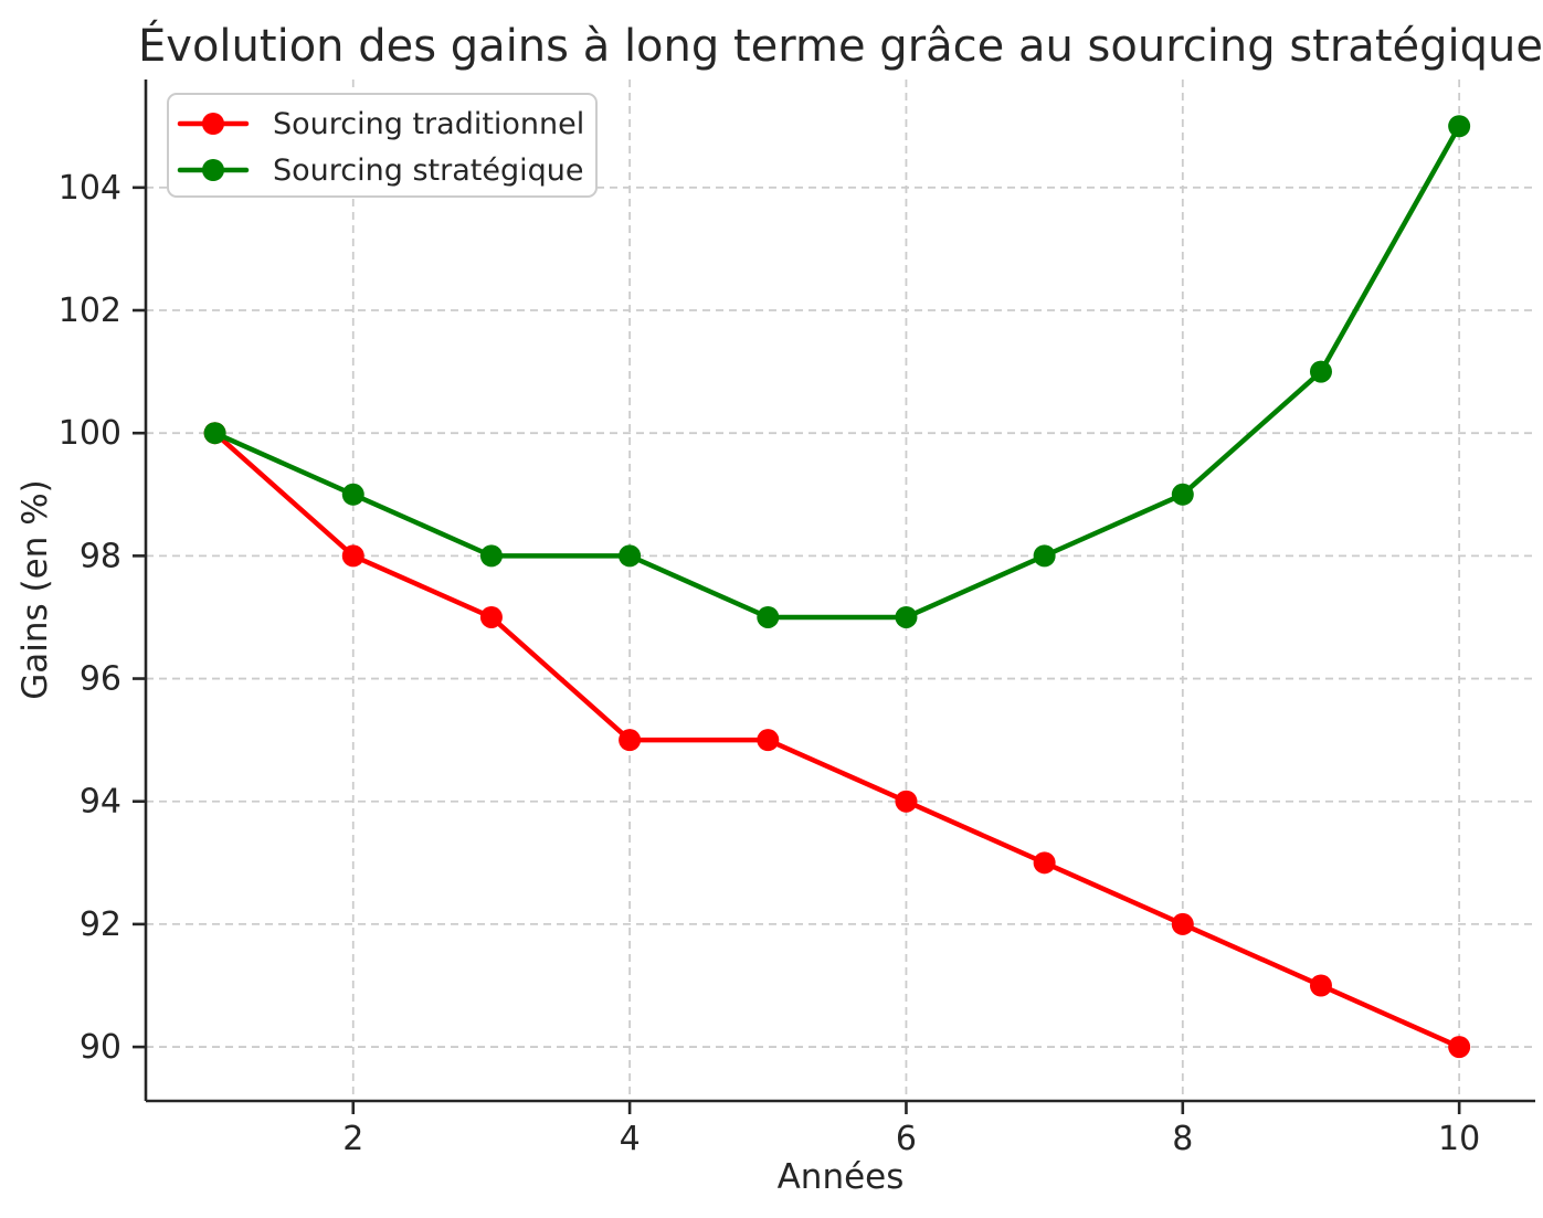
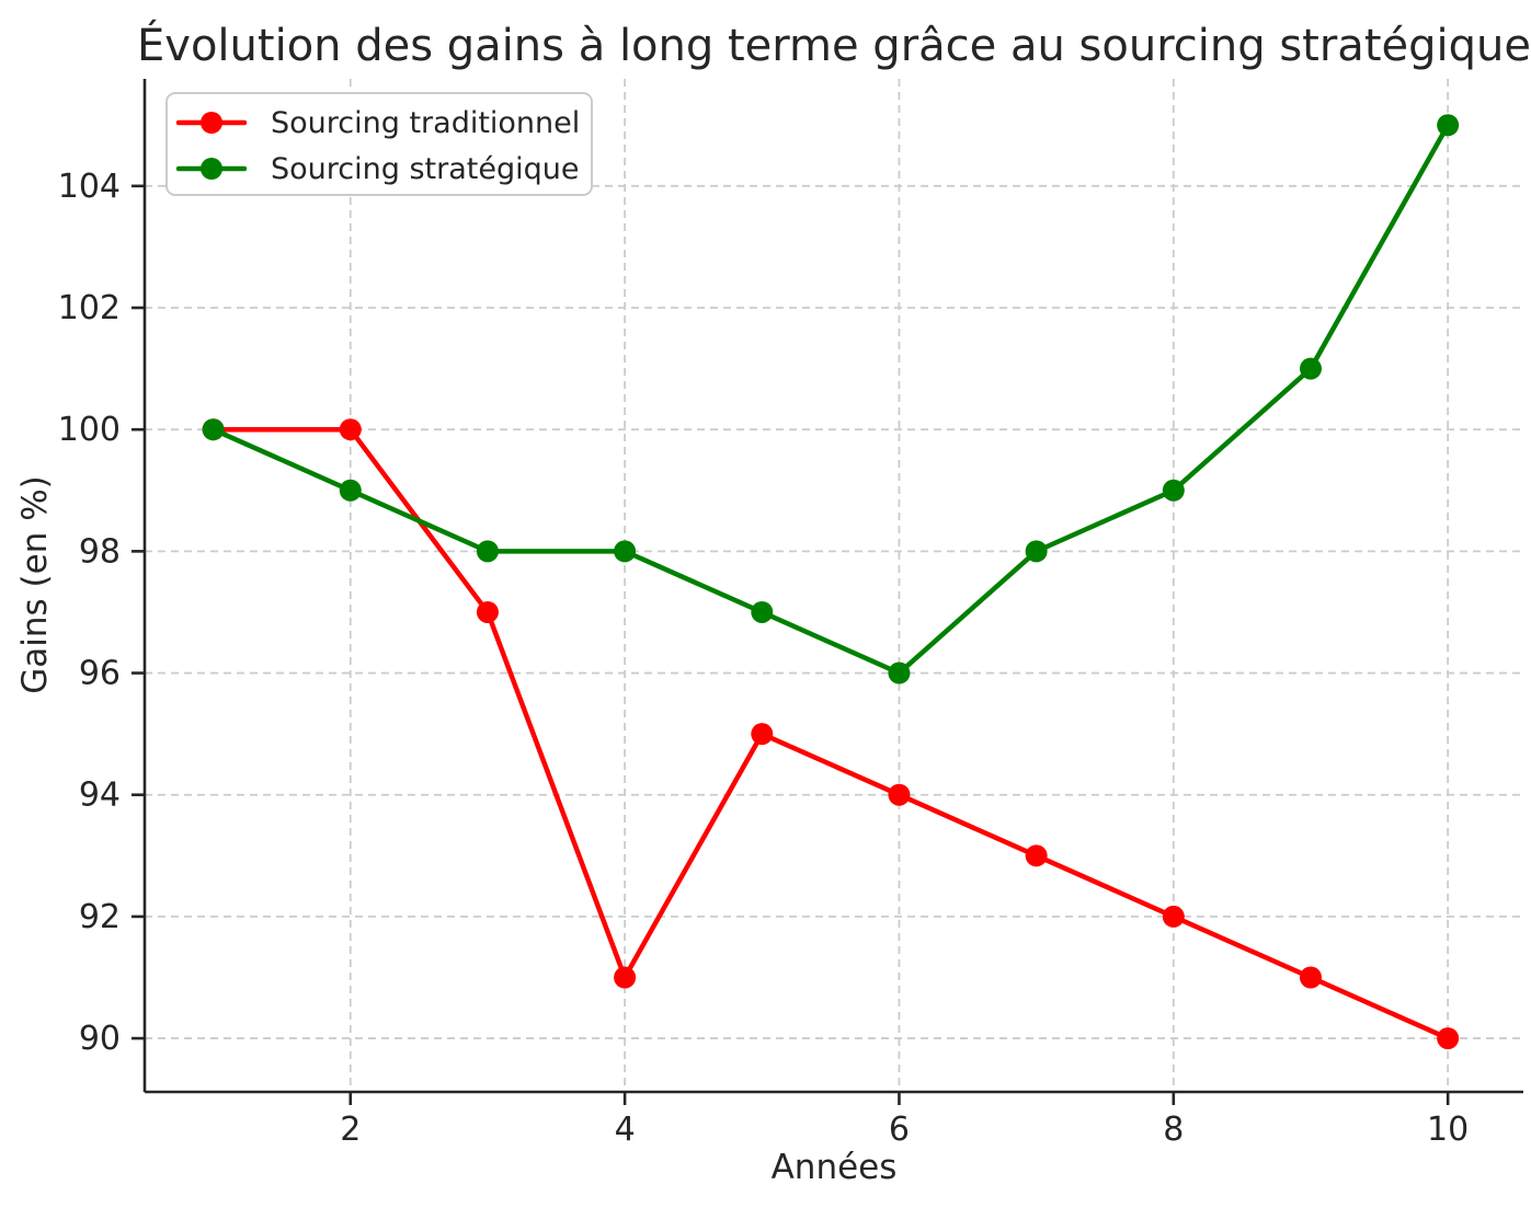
Sourcing traditionnel/2: 98 -> 100
Sourcing traditionnel/4: 95 -> 91
Sourcing stratégique/6: 97 -> 96
